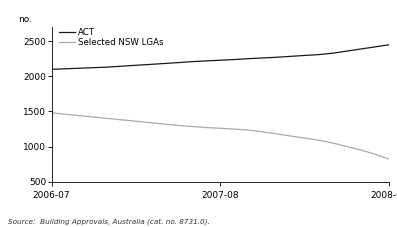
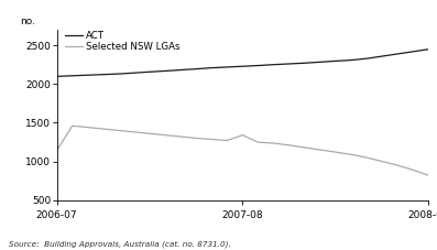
Selected NSW LGAs/2006-07: 1480 -> 1140
Selected NSW LGAs/2007-08: 1260 -> 1340
